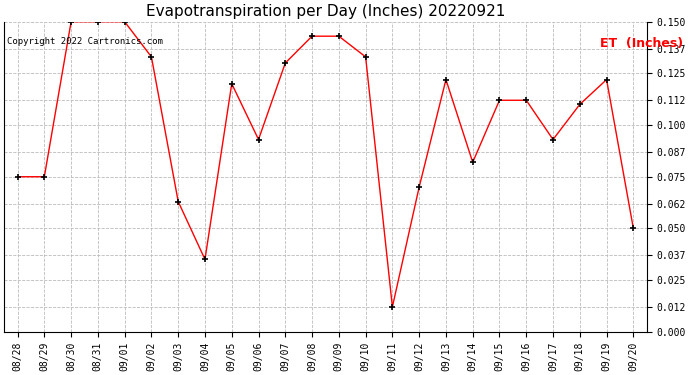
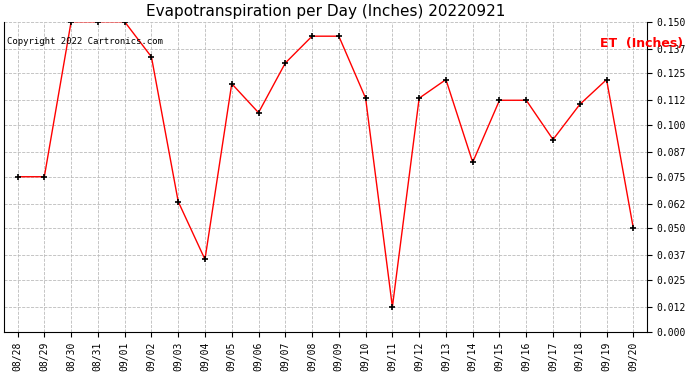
09/06: 0.093 -> 0.106
09/10: 0.133 -> 0.113
09/12: 0.070 -> 0.113
